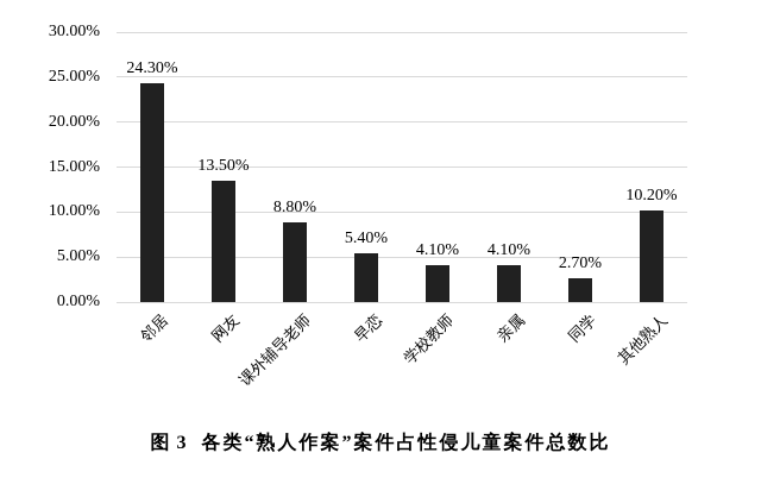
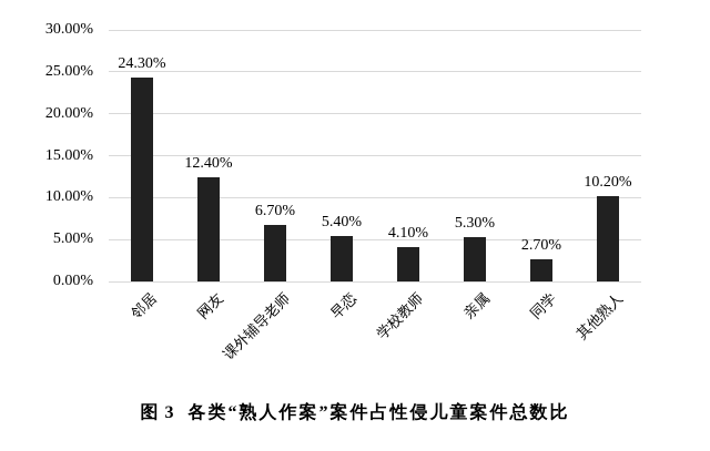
网友: 13.50% -> 12.40%
课外辅导老师: 8.80% -> 6.70%
亲属: 4.10% -> 5.30%
